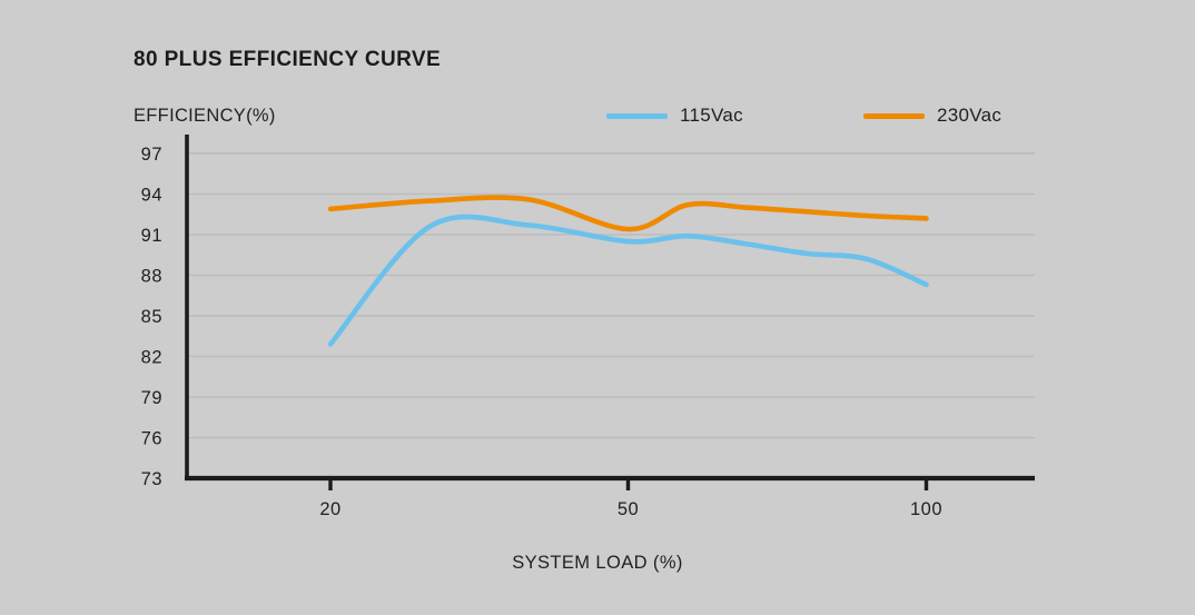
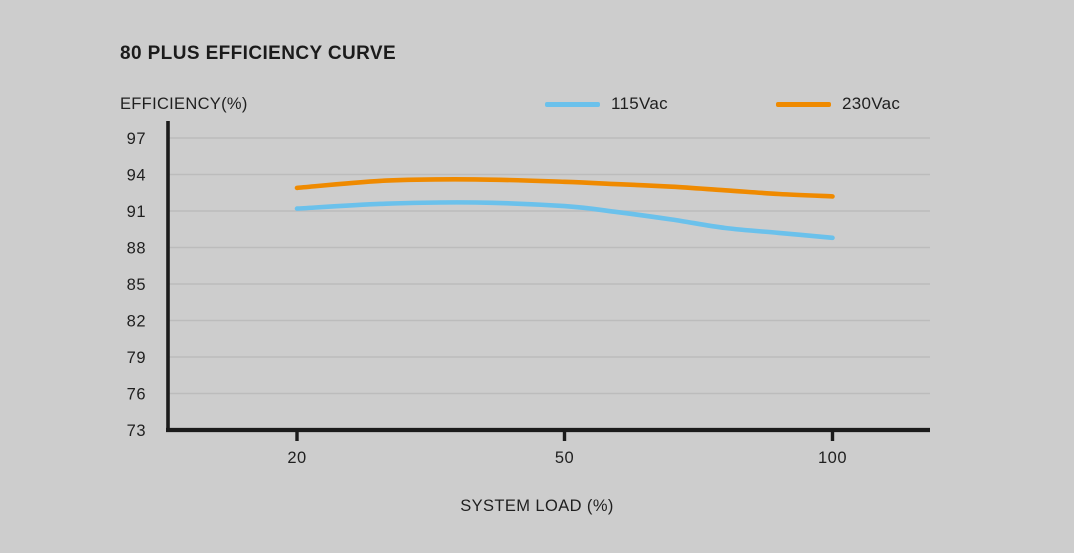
115Vac/20: 82.9 -> 91.2
115Vac/50: 90.5 -> 91.4
230Vac/50: 91.4 -> 93.4
115Vac/100: 87.3 -> 88.8
